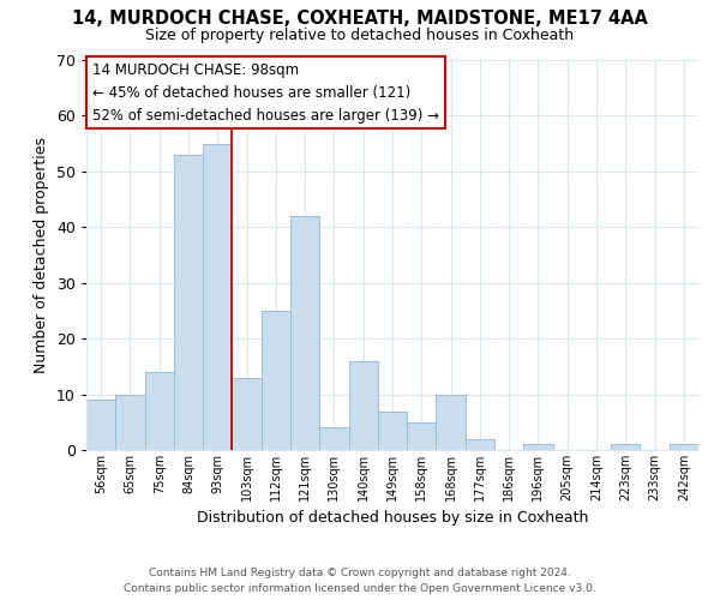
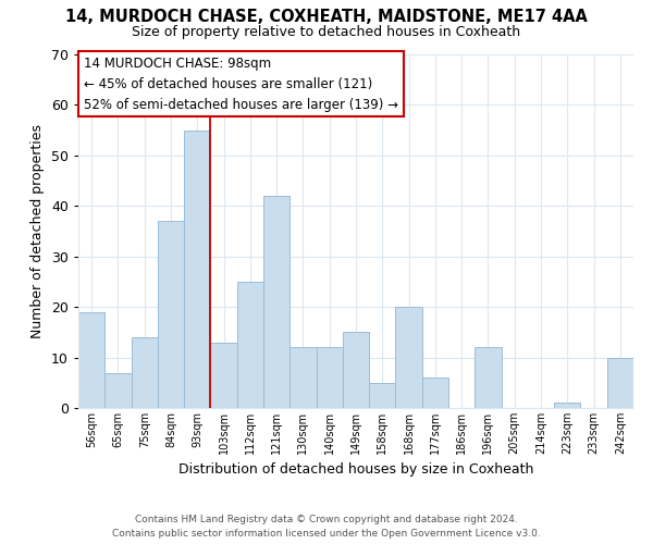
56sqm: 9 -> 19
65sqm: 10 -> 7
84sqm: 53 -> 37
130sqm: 4 -> 12
140sqm: 16 -> 12
149sqm: 7 -> 15
168sqm: 10 -> 20
177sqm: 2 -> 6
196sqm: 1 -> 12
242sqm: 1 -> 10
